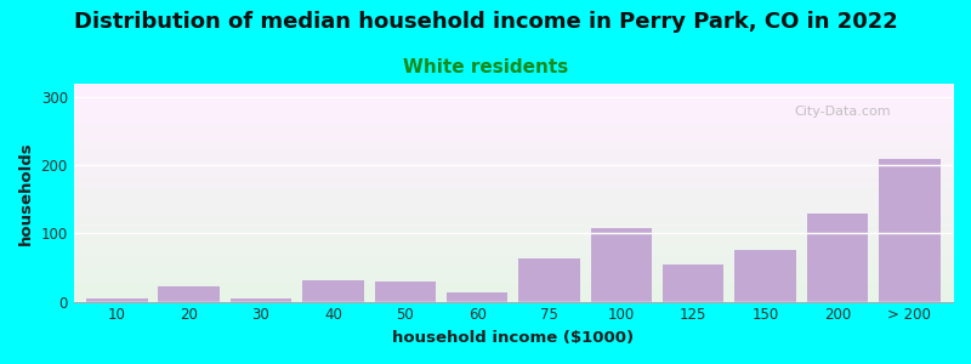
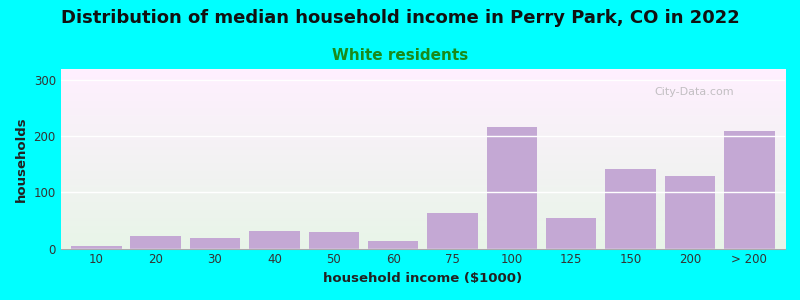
30: 5 -> 18
100: 108 -> 216
150: 75 -> 142
